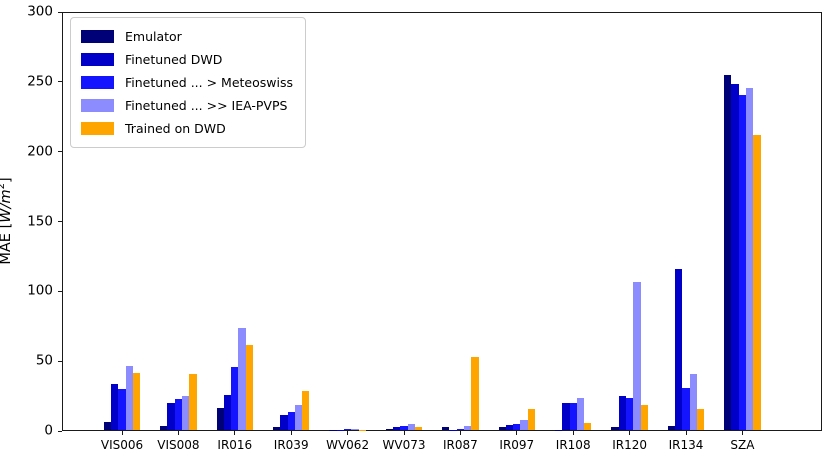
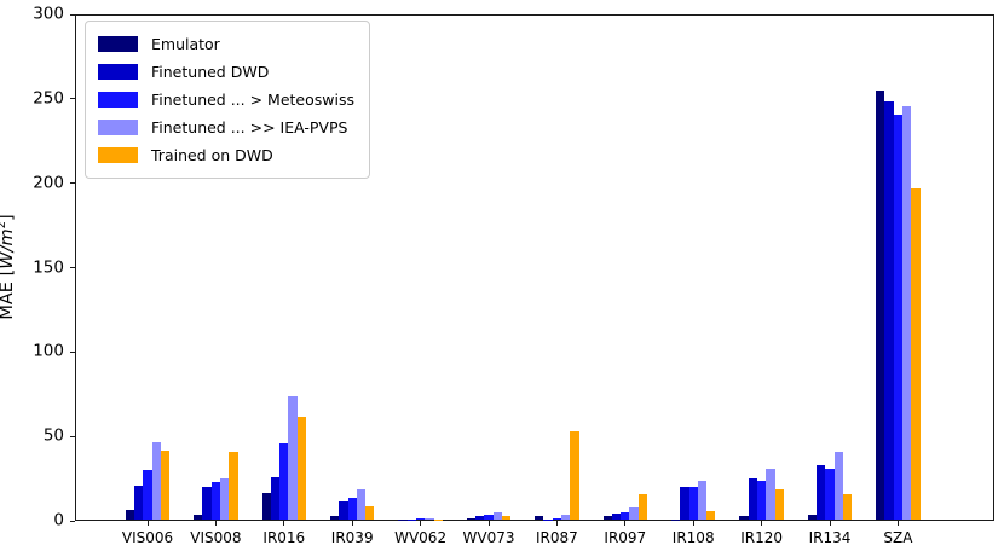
Finetuned DWD/VIS006: 33 -> 20
Trained on DWD/IR039: 28 -> 8
Finetuned ... >> IEA-PVPS/IR120: 106 -> 30
Finetuned DWD/IR134: 115 -> 32
Trained on DWD/SZA: 211 -> 196
